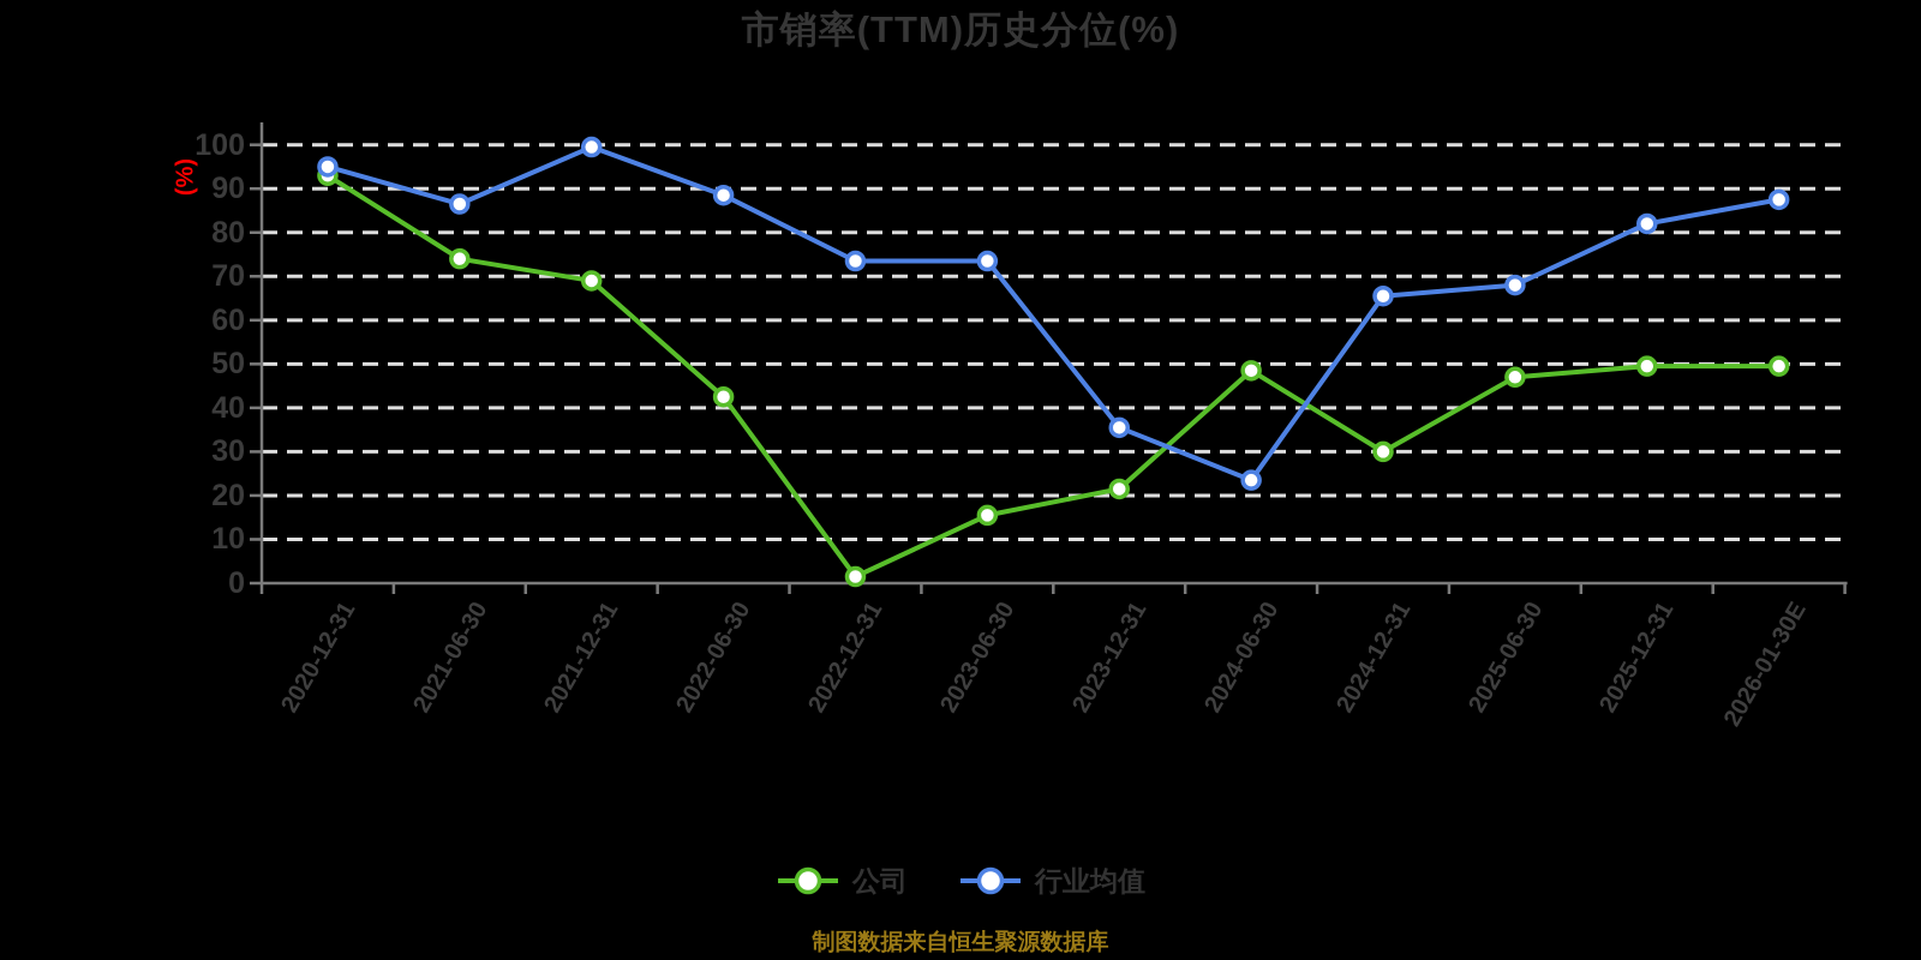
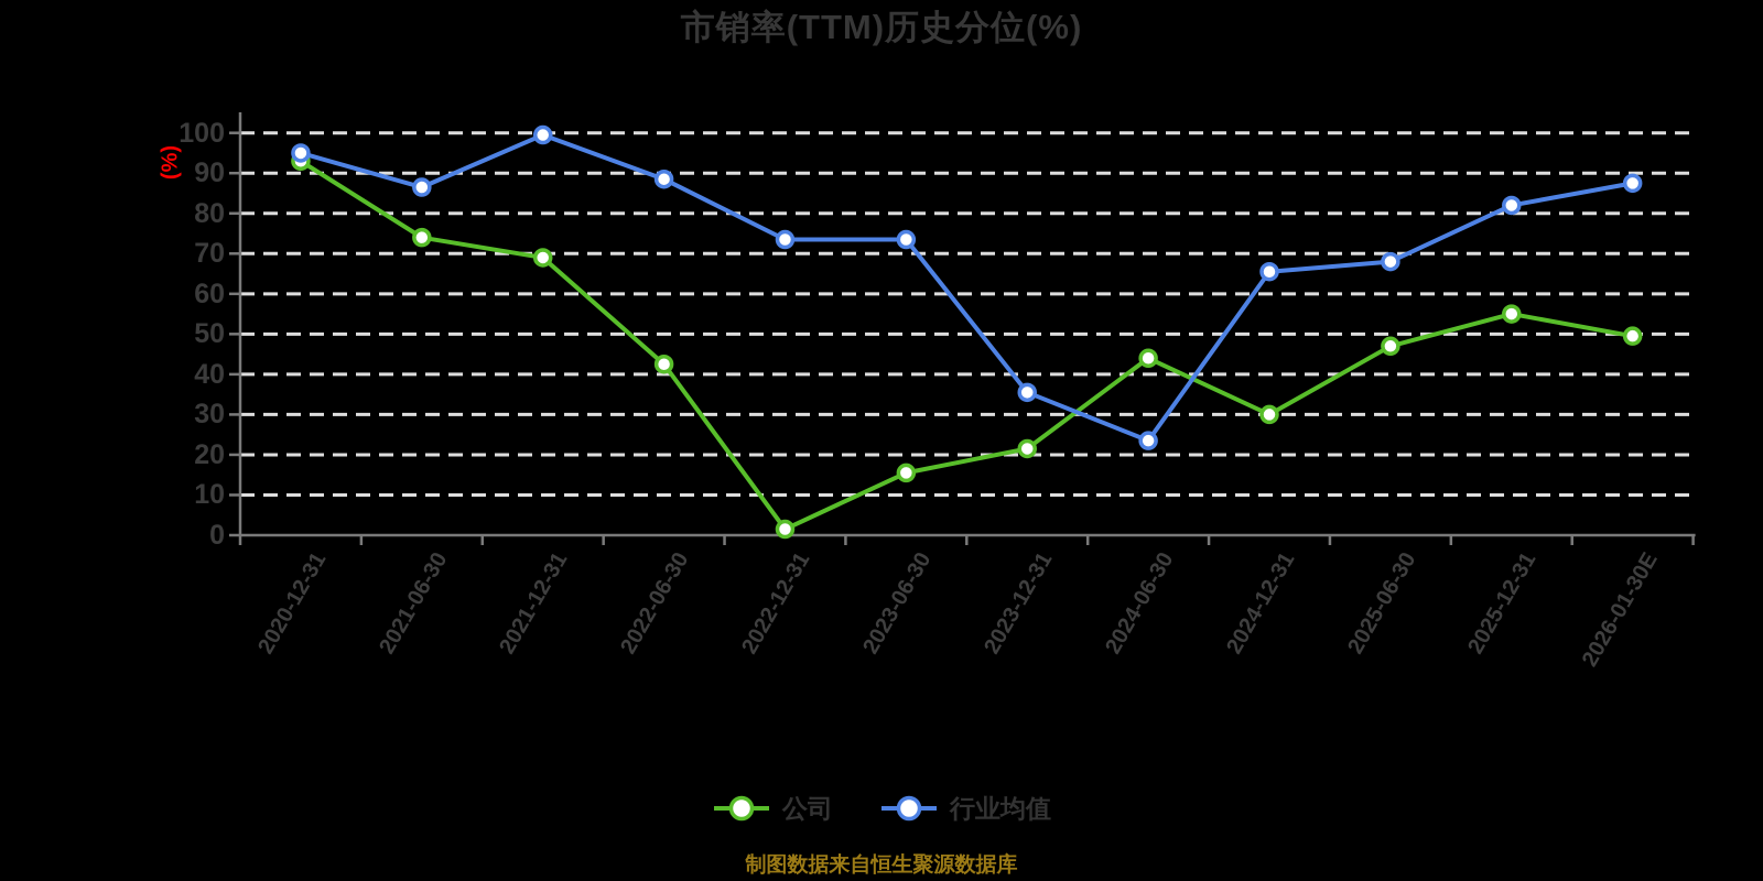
公司/2024-06-30: 48 -> 44
公司/2025-12-31: 50 -> 55
